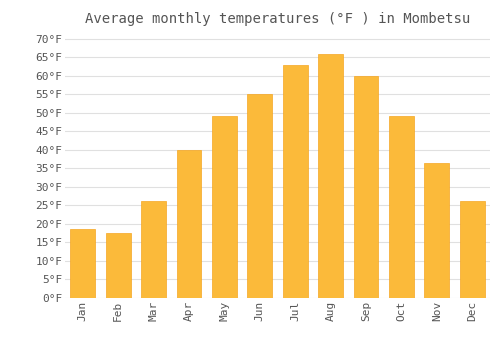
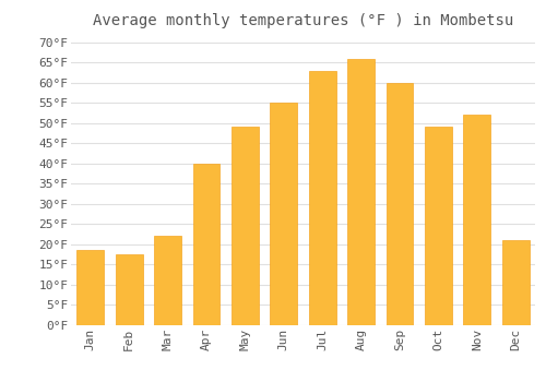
Mar: 26.0°F -> 22.0°F
Nov: 36.5°F -> 52.0°F
Dec: 26.0°F -> 21.0°F
